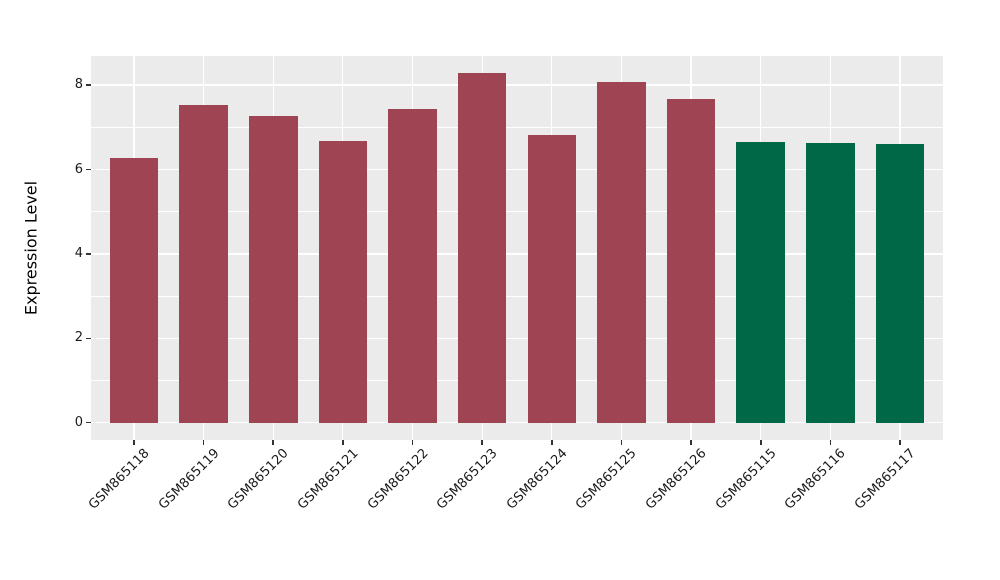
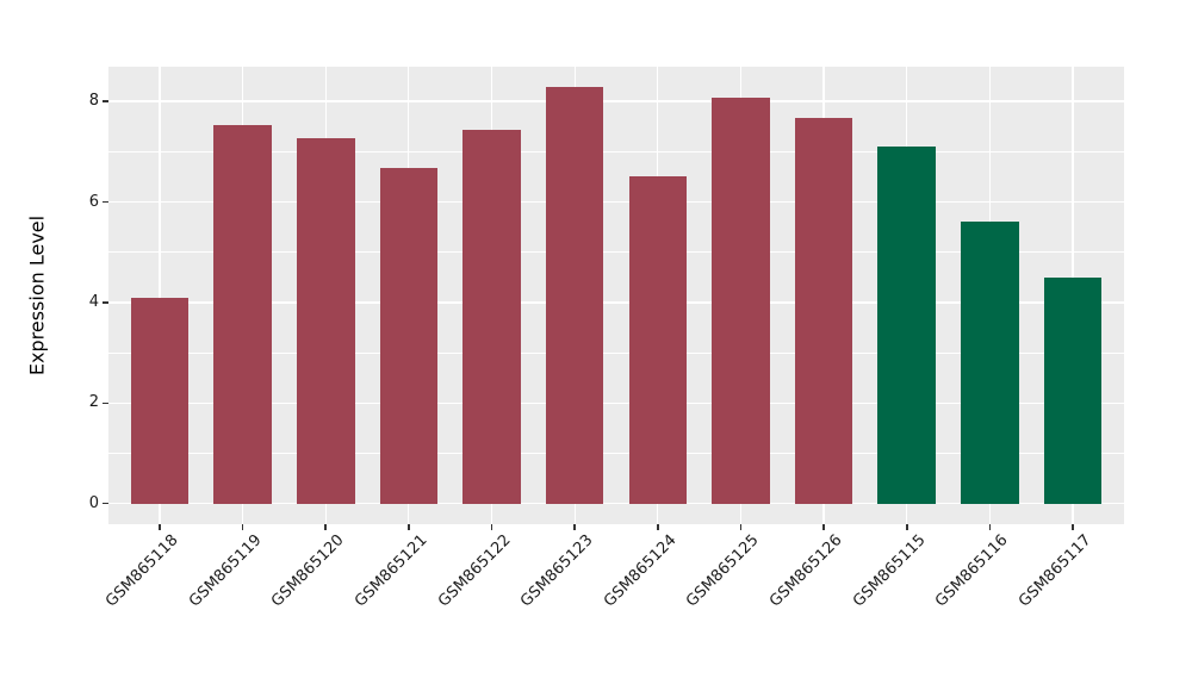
GSM865118: 6.3 -> 4.1
GSM865124: 6.8 -> 6.5
GSM865115: 6.7 -> 7.1
GSM865116: 6.6 -> 5.6
GSM865117: 6.6 -> 4.5
